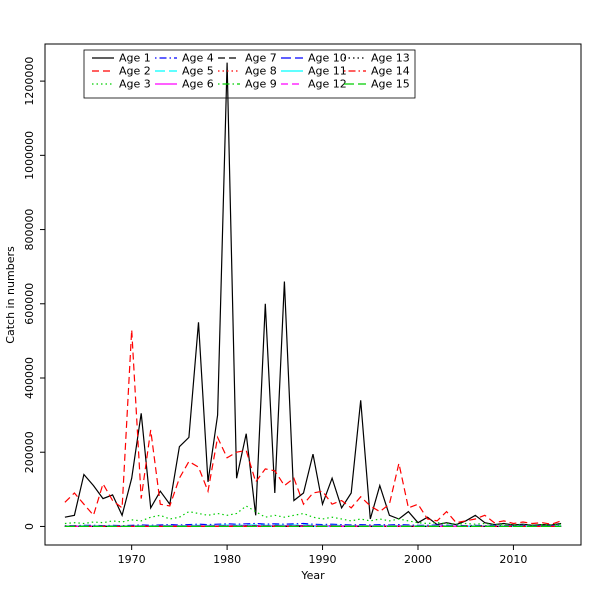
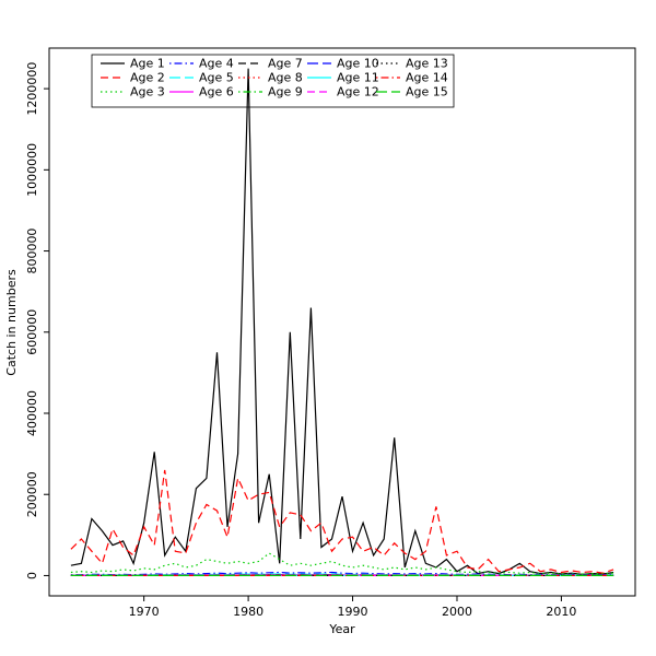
Age 2/1970: 530000 -> 120000
